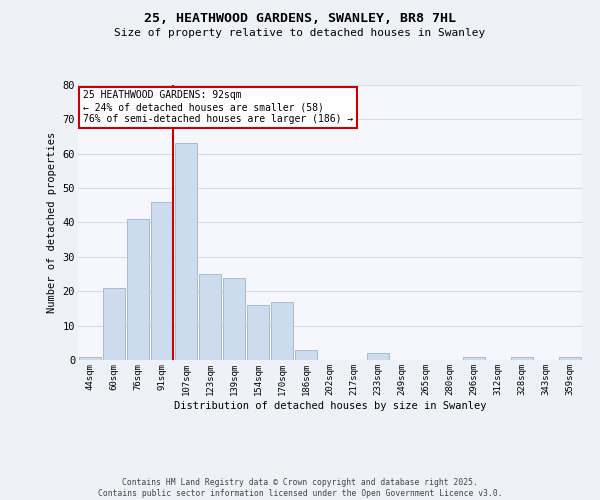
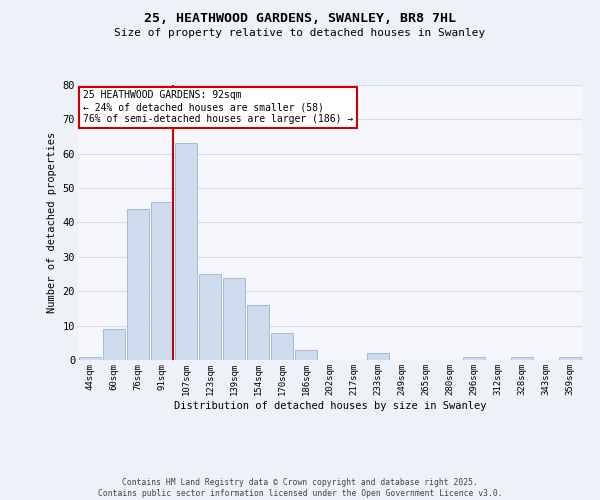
60sqm: 21 -> 9
76sqm: 41 -> 44
170sqm: 17 -> 8
